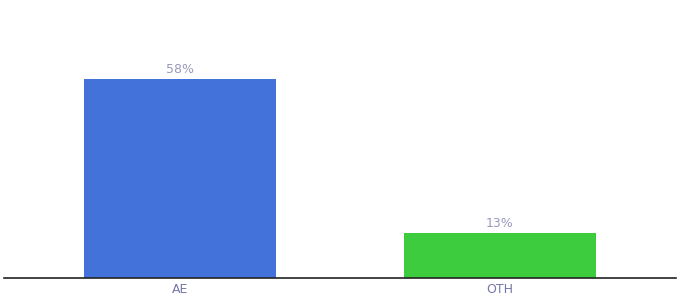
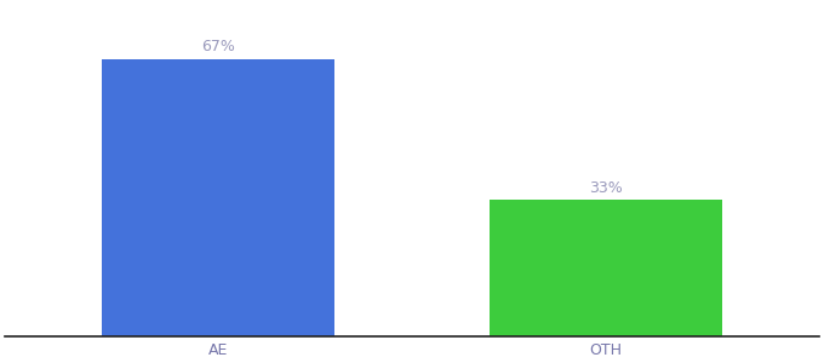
AE: 58% -> 67%
OTH: 13% -> 33%
